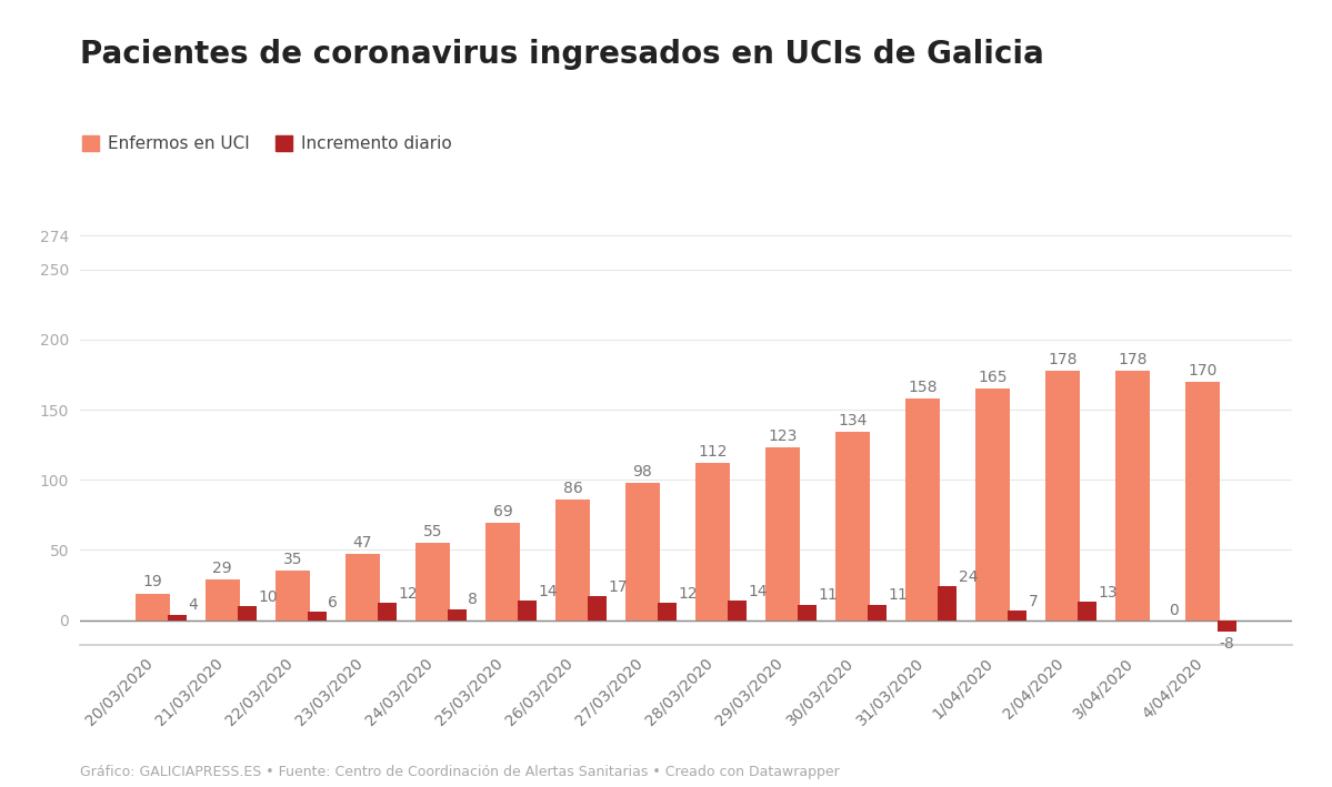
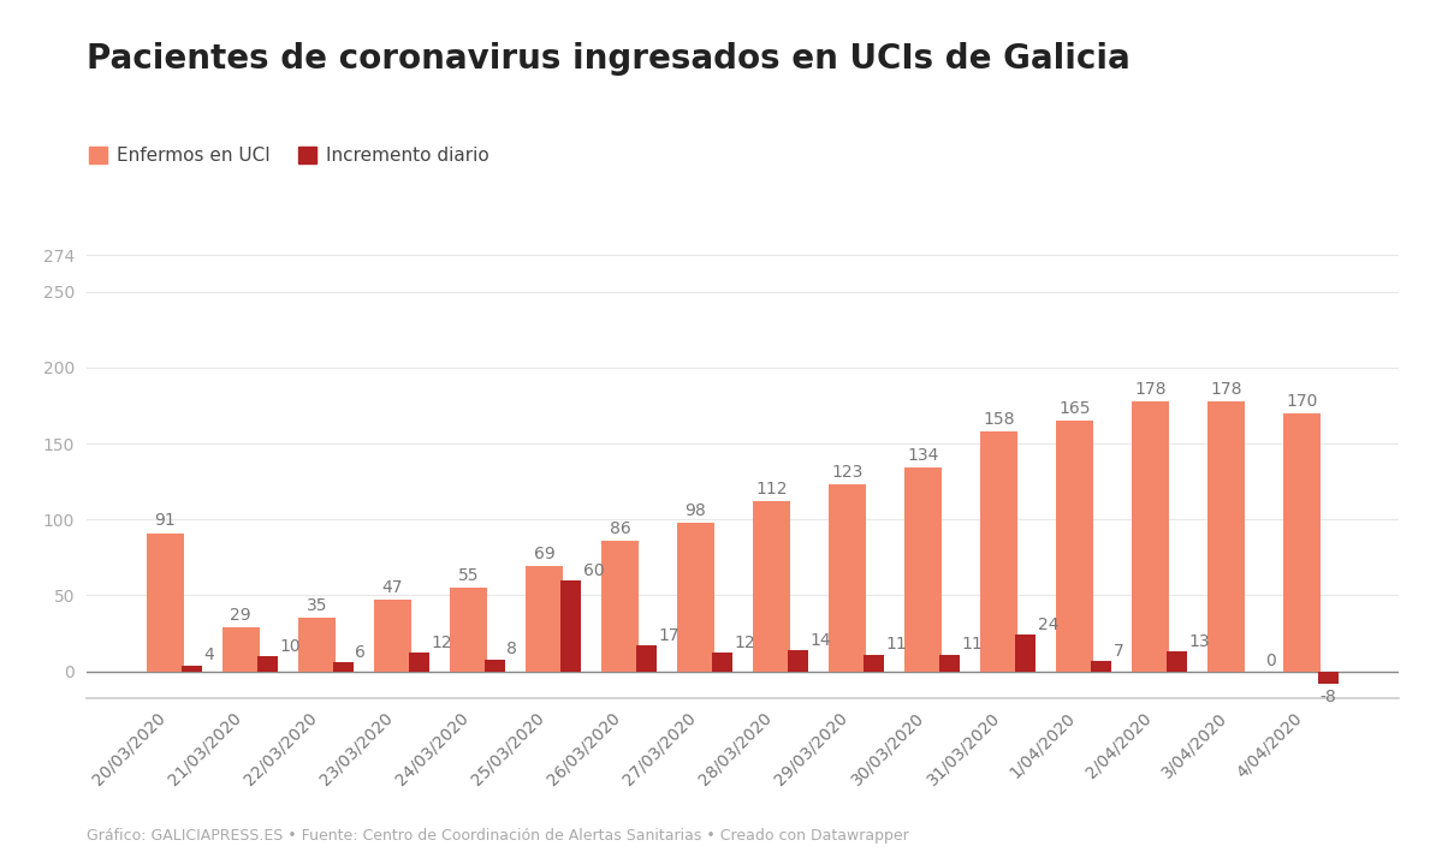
Enfermos en UCI/20/03/2020: 19 -> 91
Incremento diario/25/03/2020: 14 -> 60
